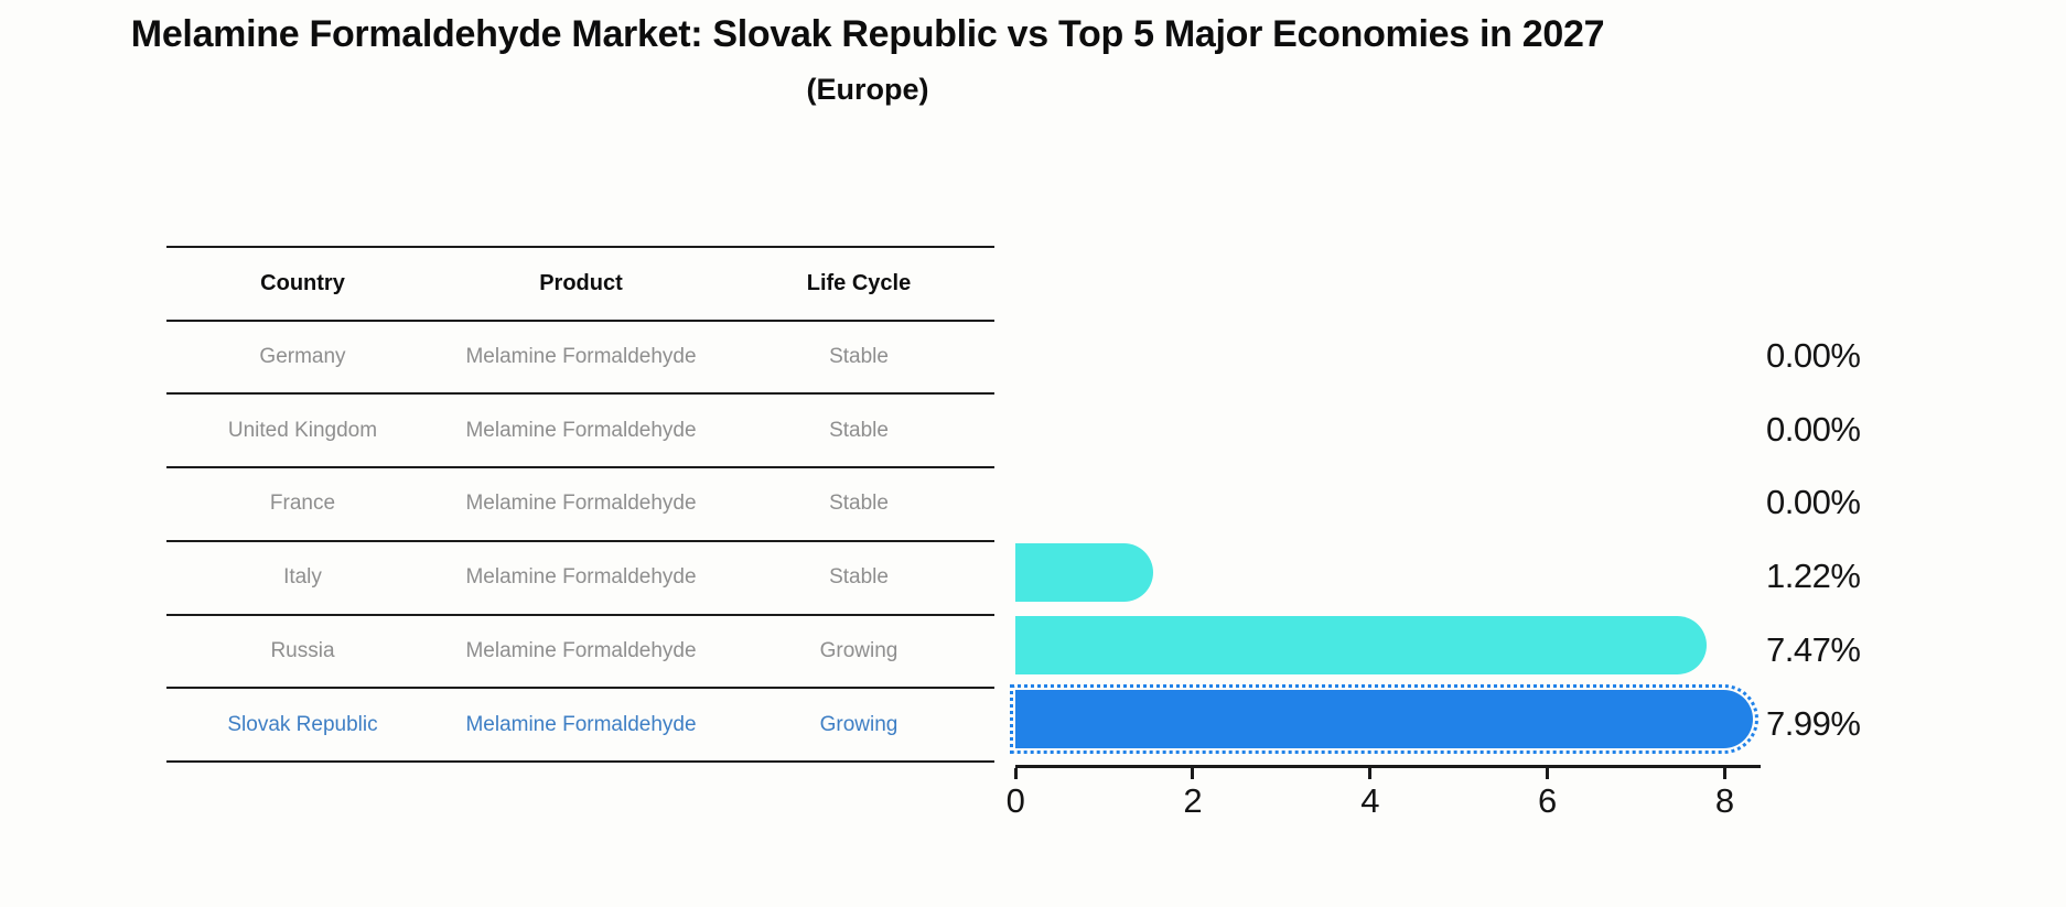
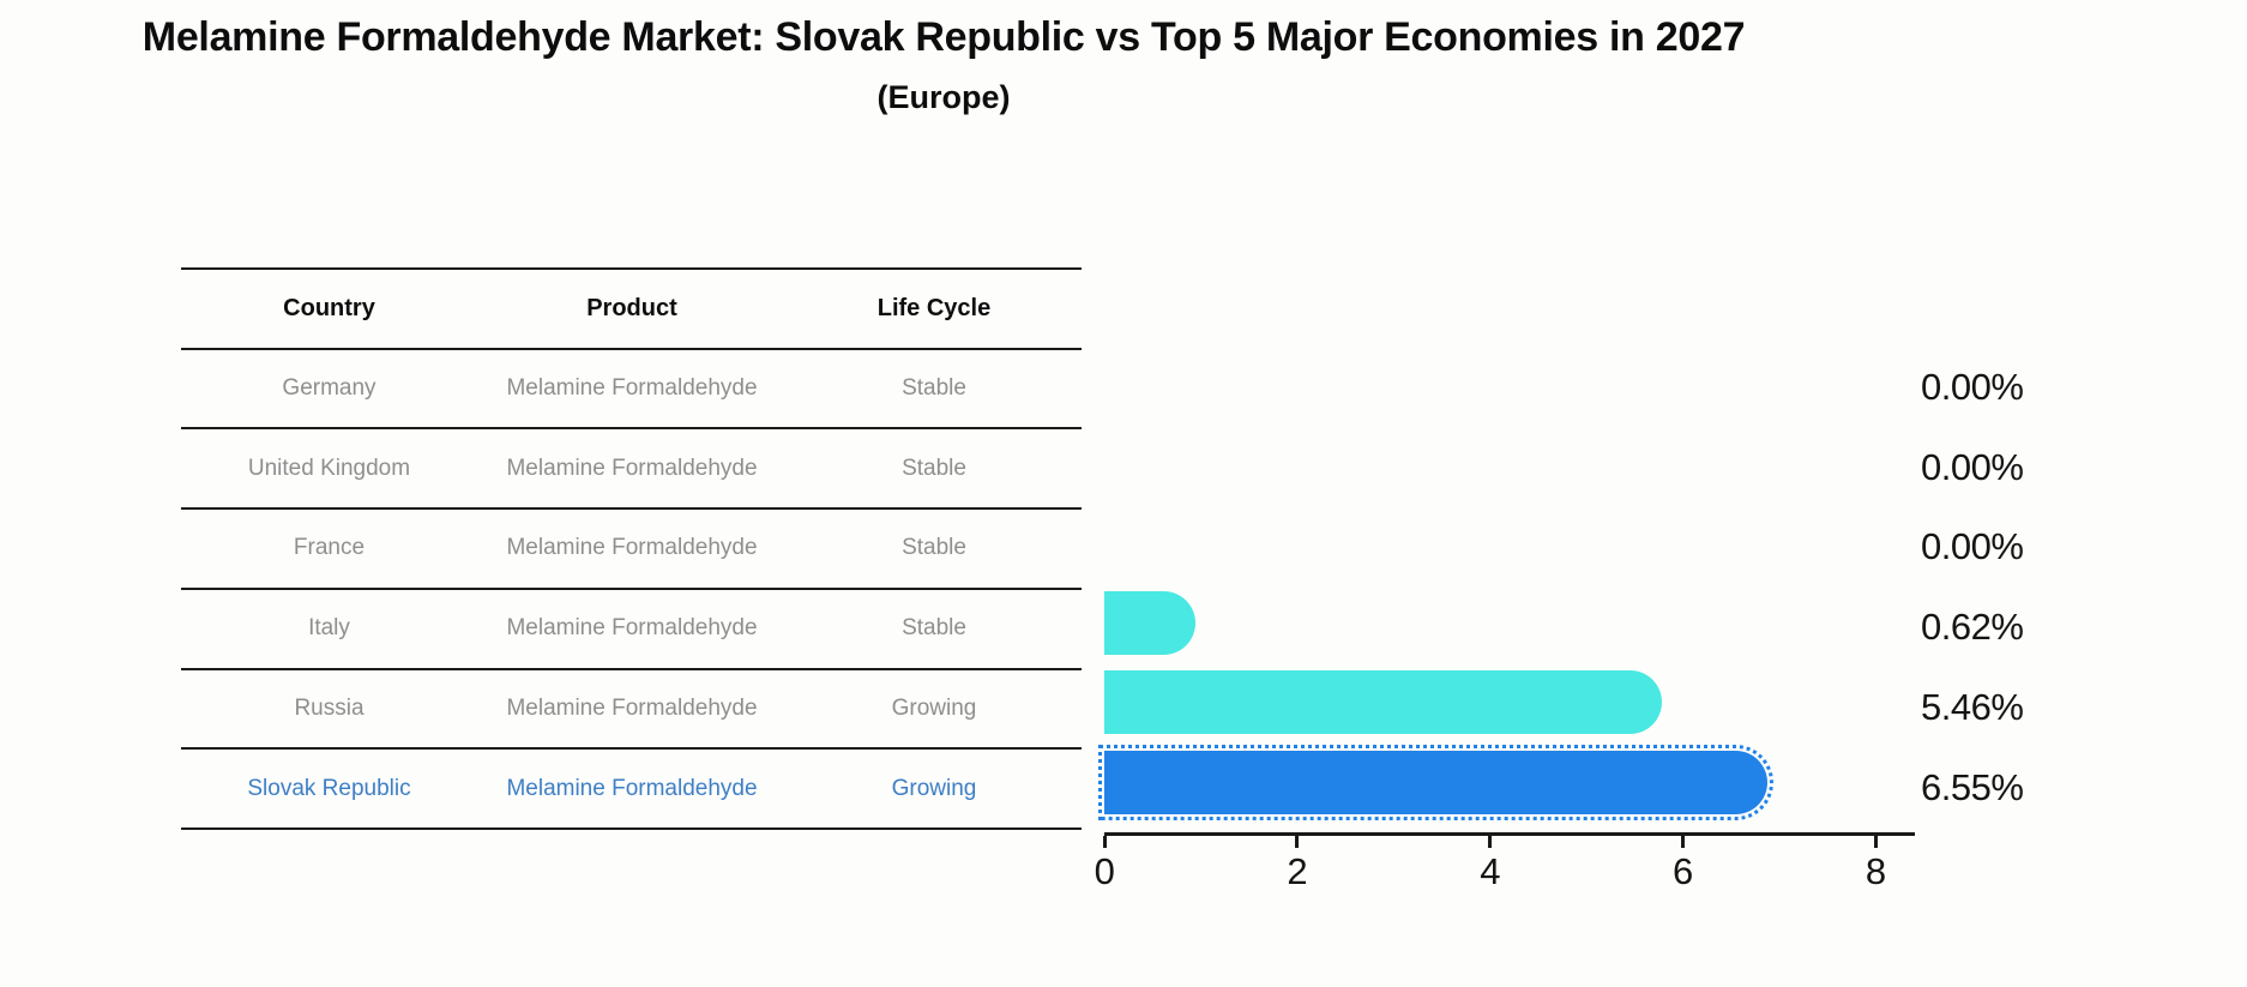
Italy: 1.22% -> 0.62%
Russia: 7.47% -> 5.46%
Slovak Republic: 7.99% -> 6.55%
